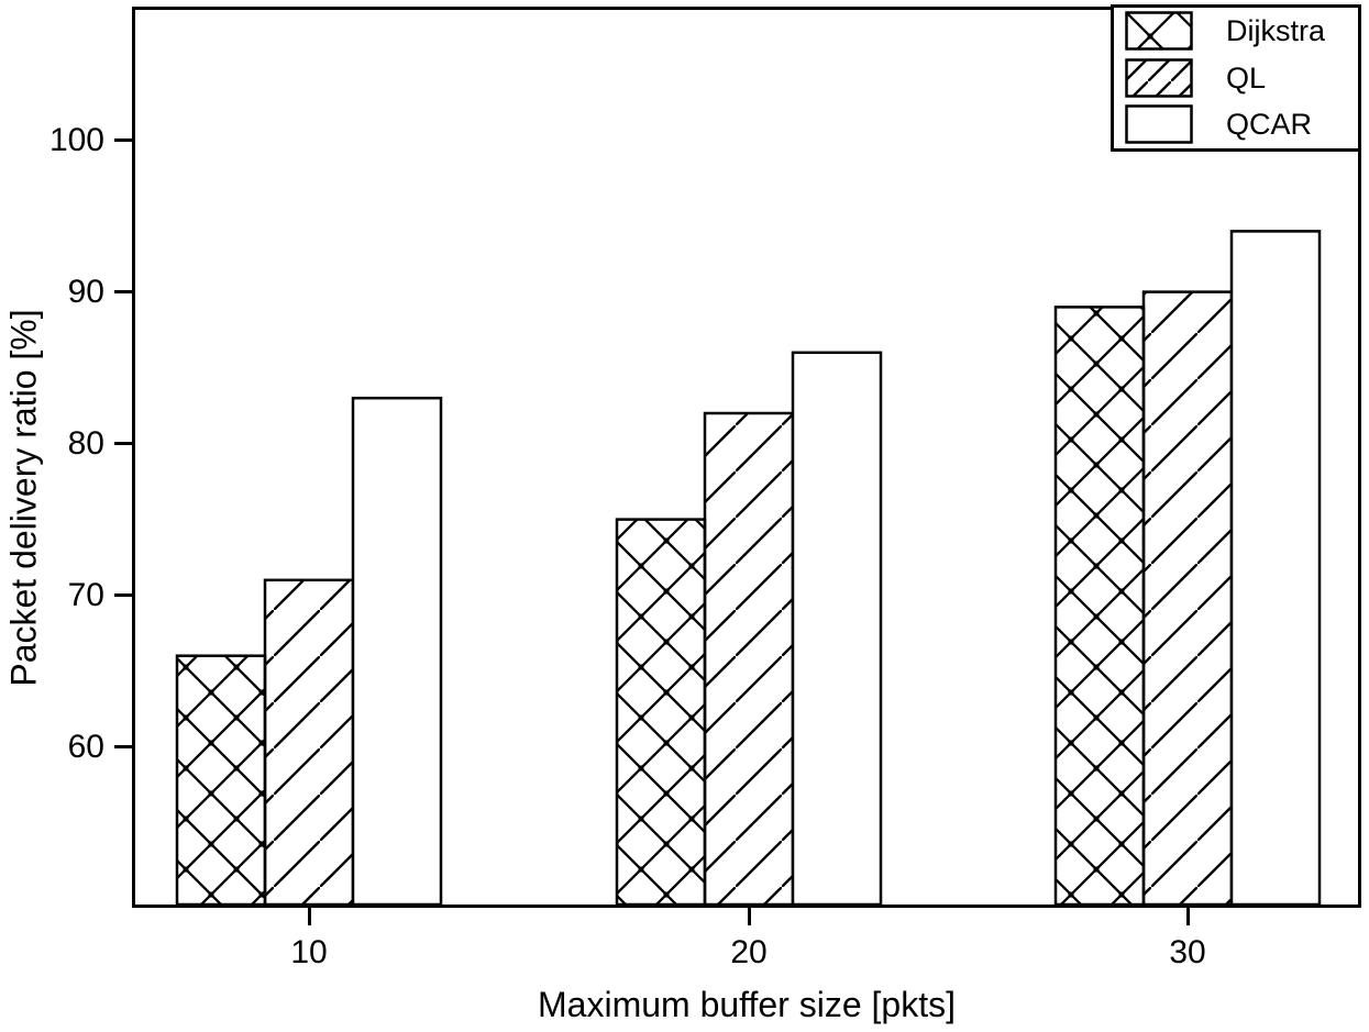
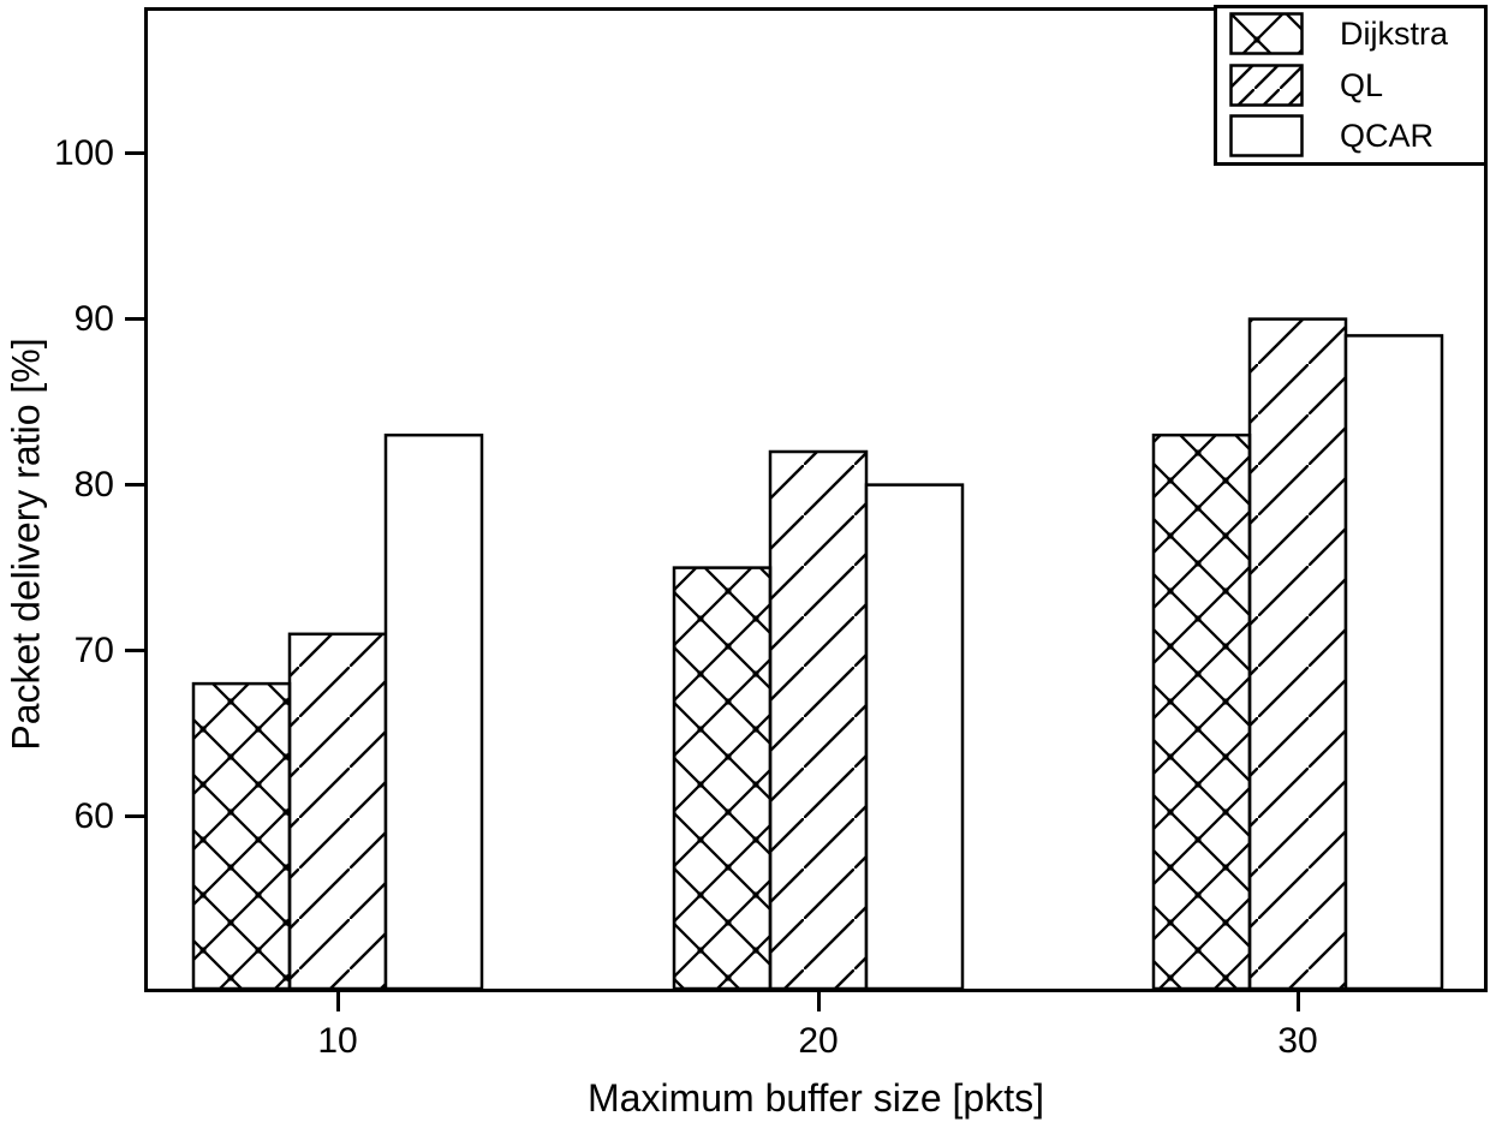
Dijkstra/10: 66 -> 68
QCAR/20: 86 -> 80
Dijkstra/30: 89 -> 83
QCAR/30: 94 -> 89
